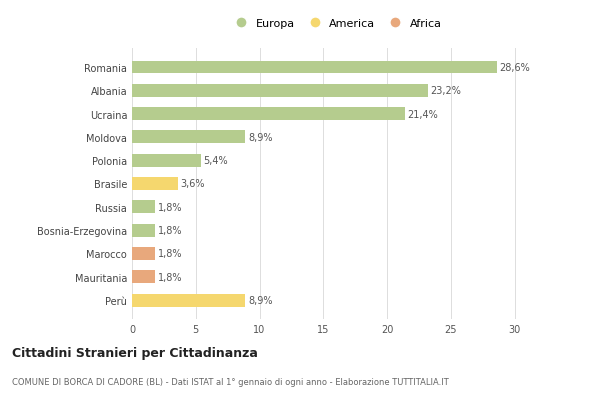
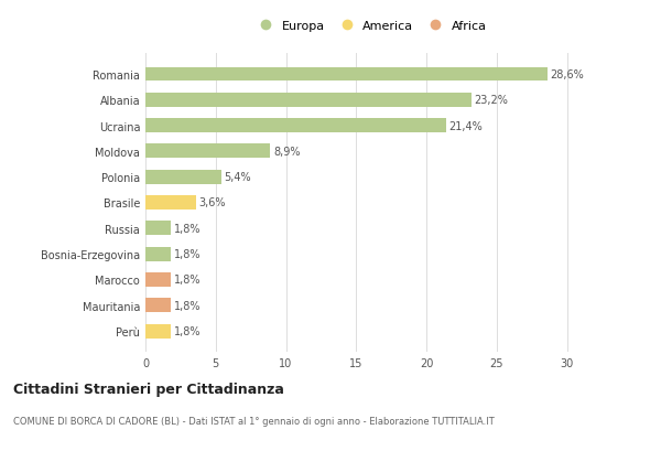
Perù: 8,9% -> 1,8%
